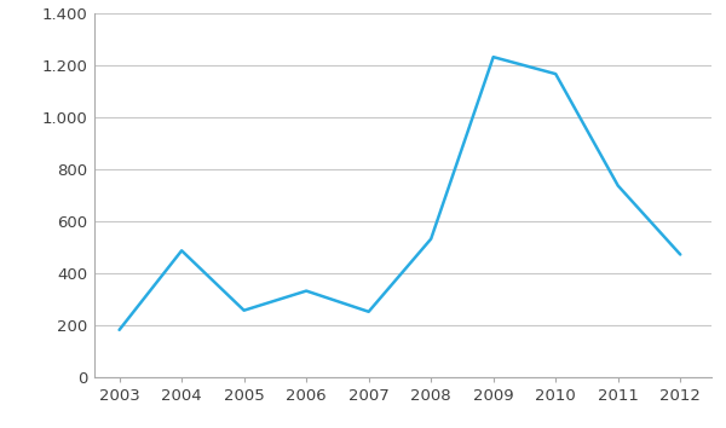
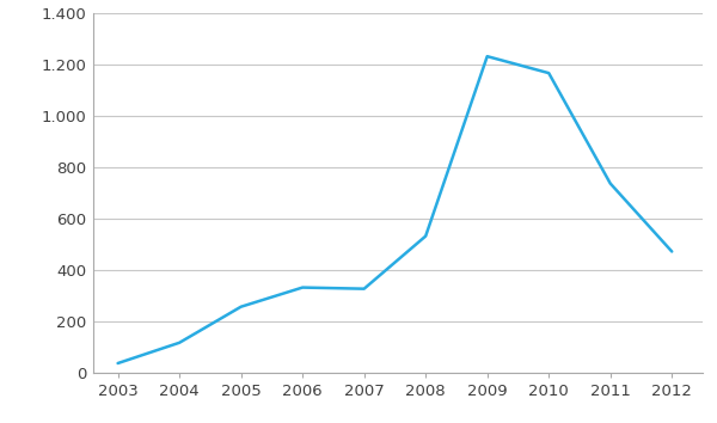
2003: 180 -> 35
2004: 485 -> 115
2007: 250 -> 325
